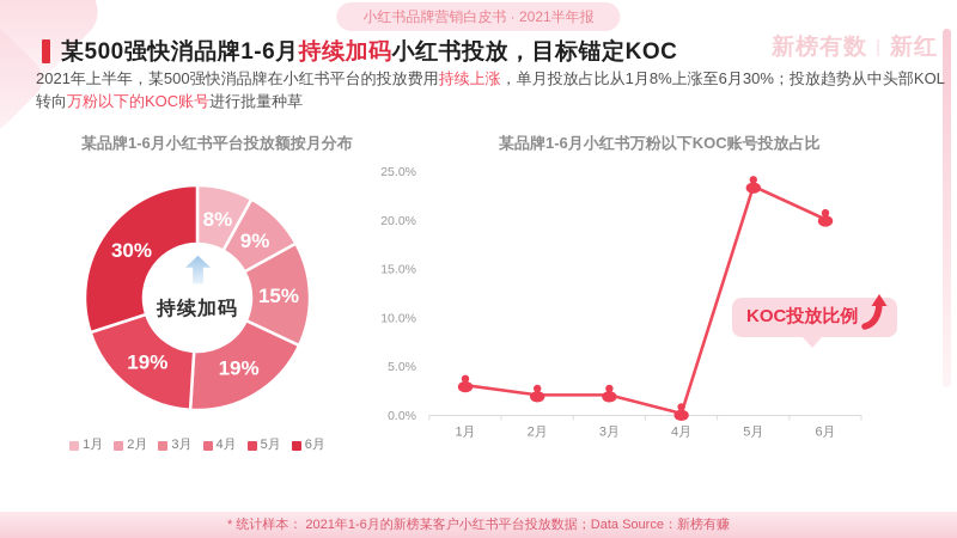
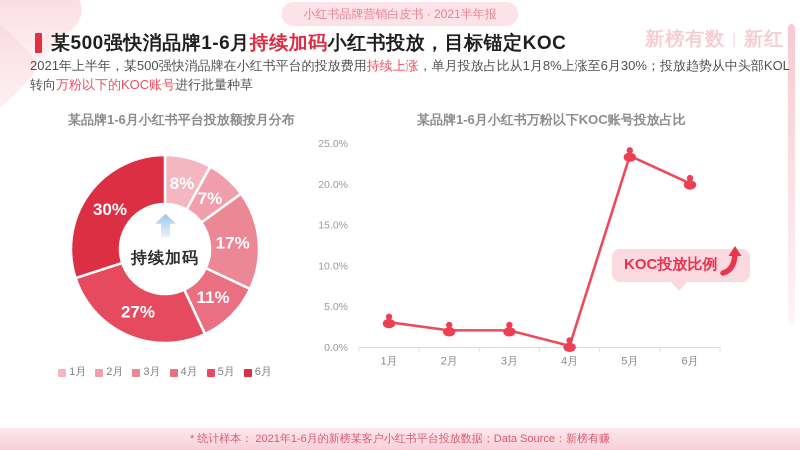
某品牌1-6月小红书平台投放额按月分布/2月: 9% -> 7%
某品牌1-6月小红书平台投放额按月分布/3月: 15% -> 17%
某品牌1-6月小红书平台投放额按月分布/4月: 19% -> 11%
某品牌1-6月小红书平台投放额按月分布/5月: 19% -> 27%
